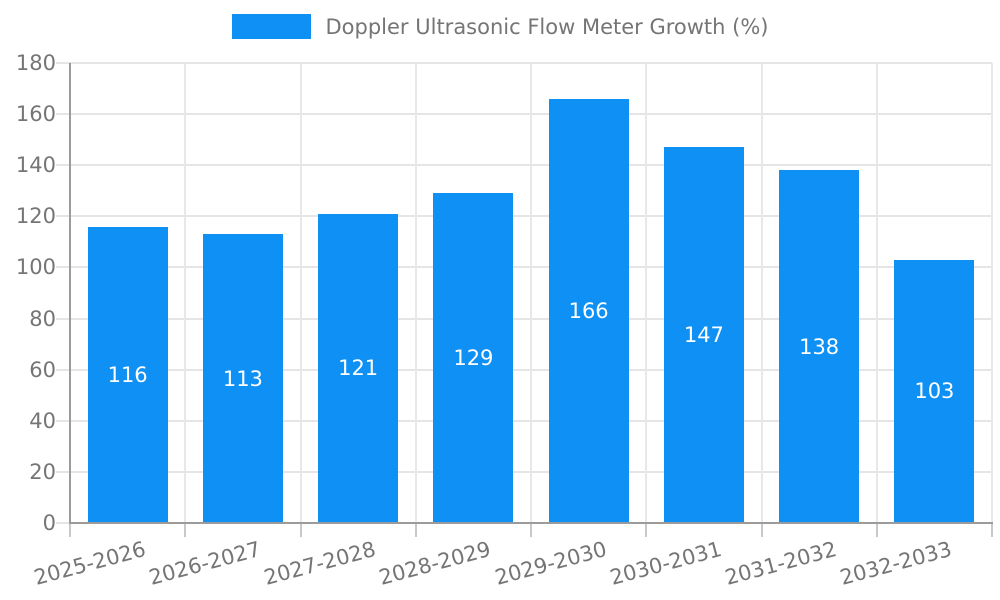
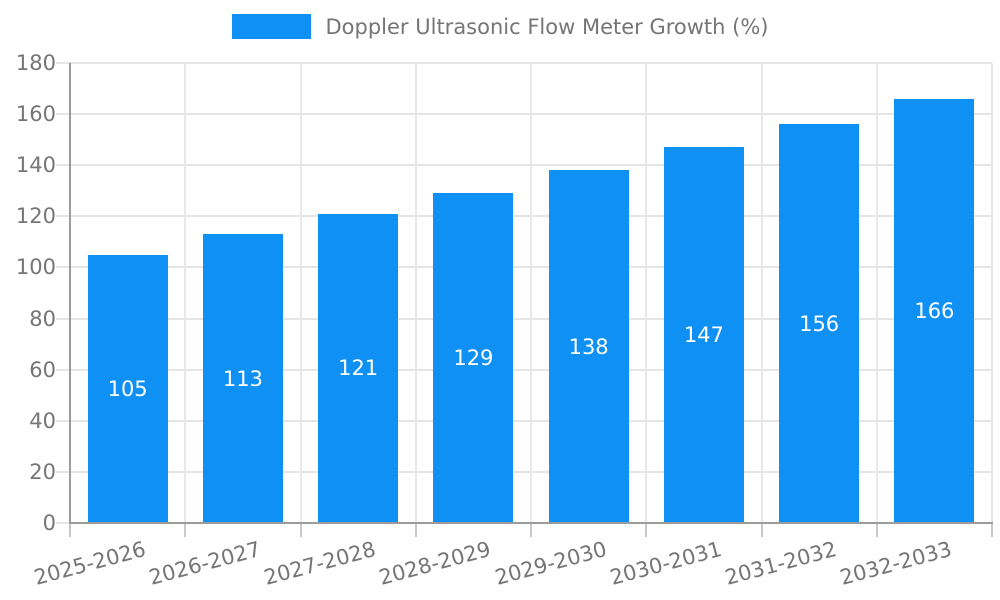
2025-2026: 116 -> 105
2029-2030: 166 -> 138
2031-2032: 138 -> 156
2032-2033: 103 -> 166
